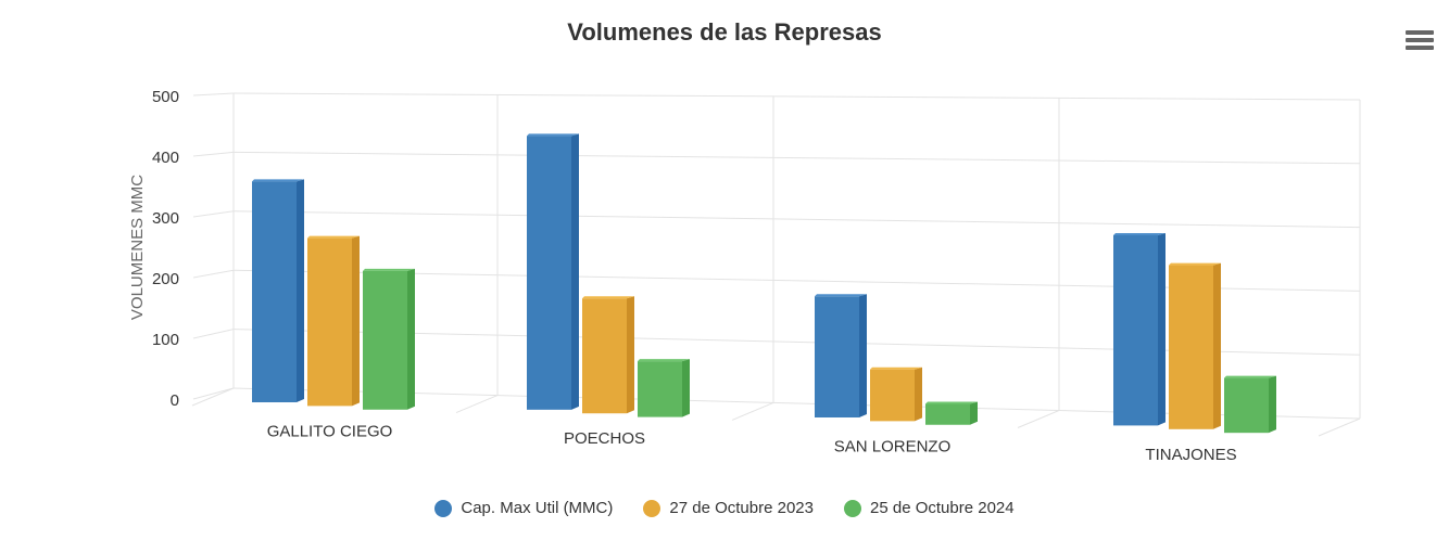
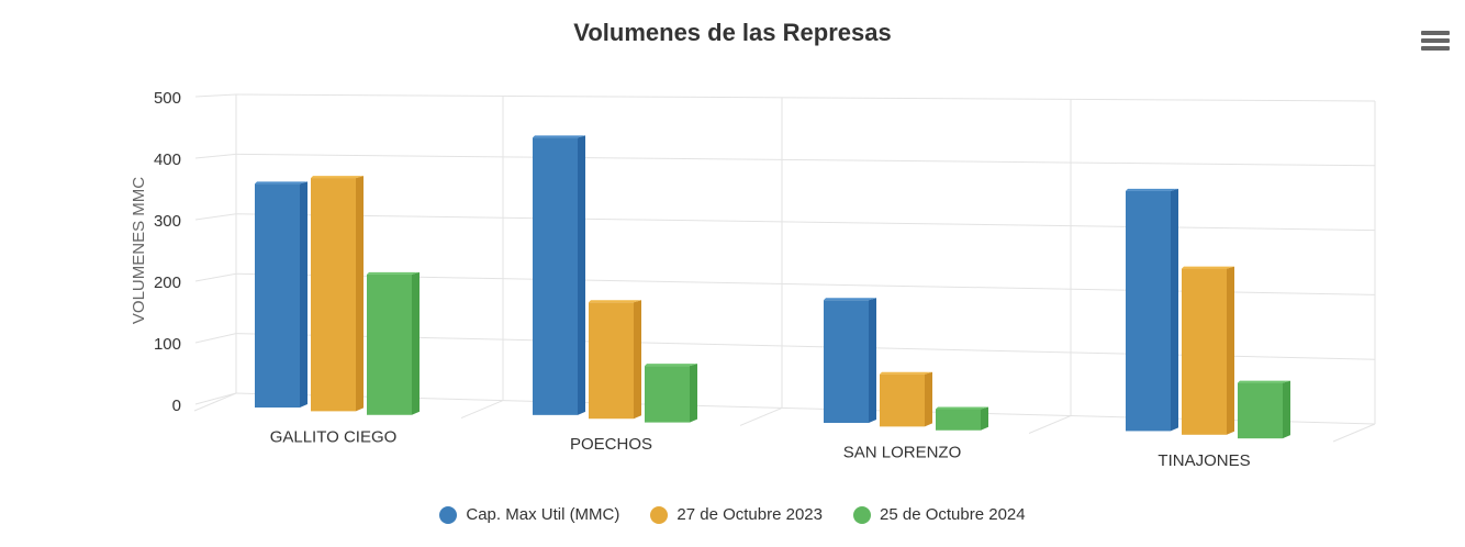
27 de Octubre 2023/GALLITO CIEGO: 280 -> 380
Cap. Max Util (MMC)/TINAJONES: 300 -> 370
